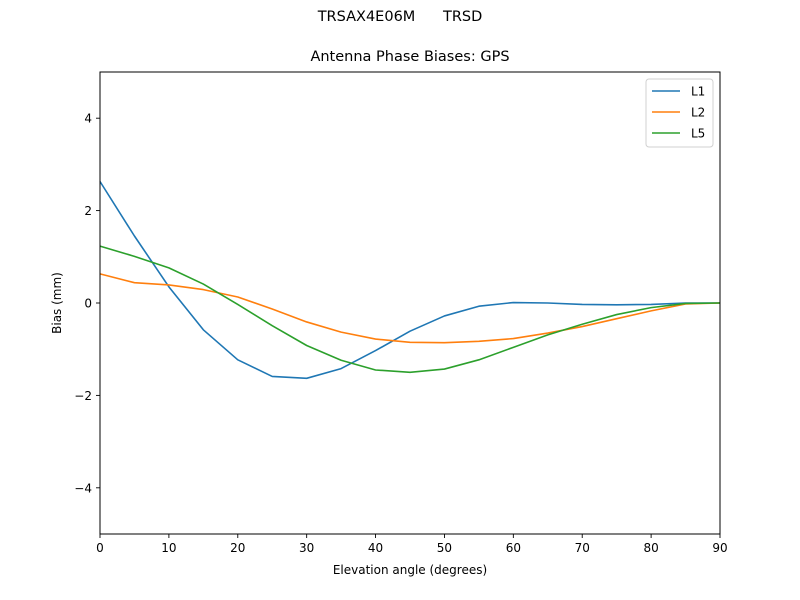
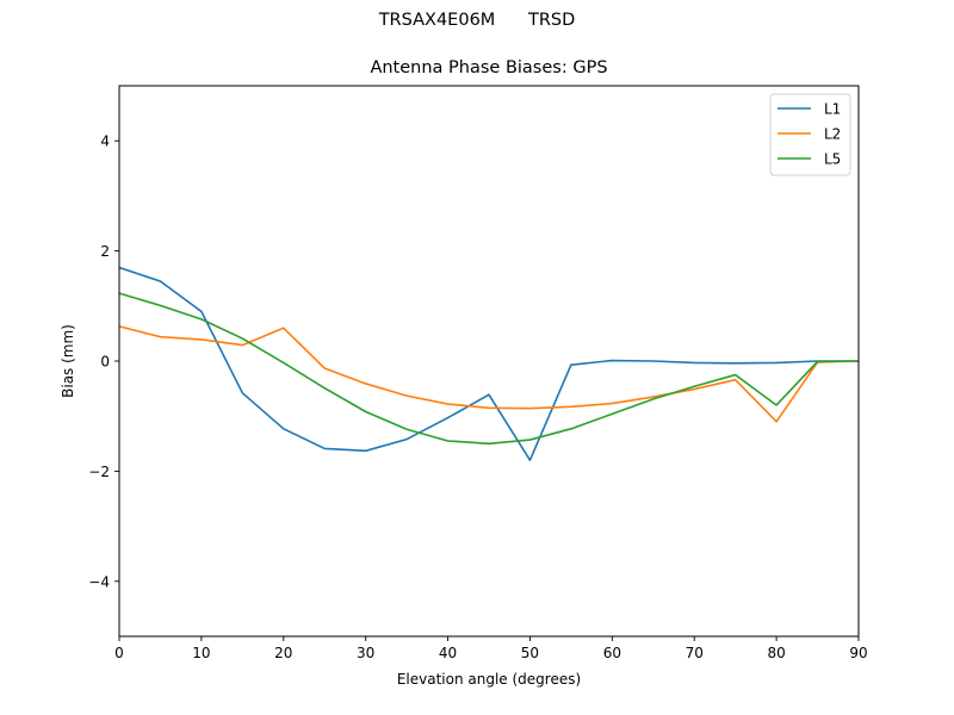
L1/0: 2.6 -> 1.7
L1/10: 0.3 -> 0.9
L2/20: 0.1 -> 0.6
L1/50: -0.3 -> -1.8
L2/80: -0.2 -> -1.1
L5/80: -0.1 -> -0.8
